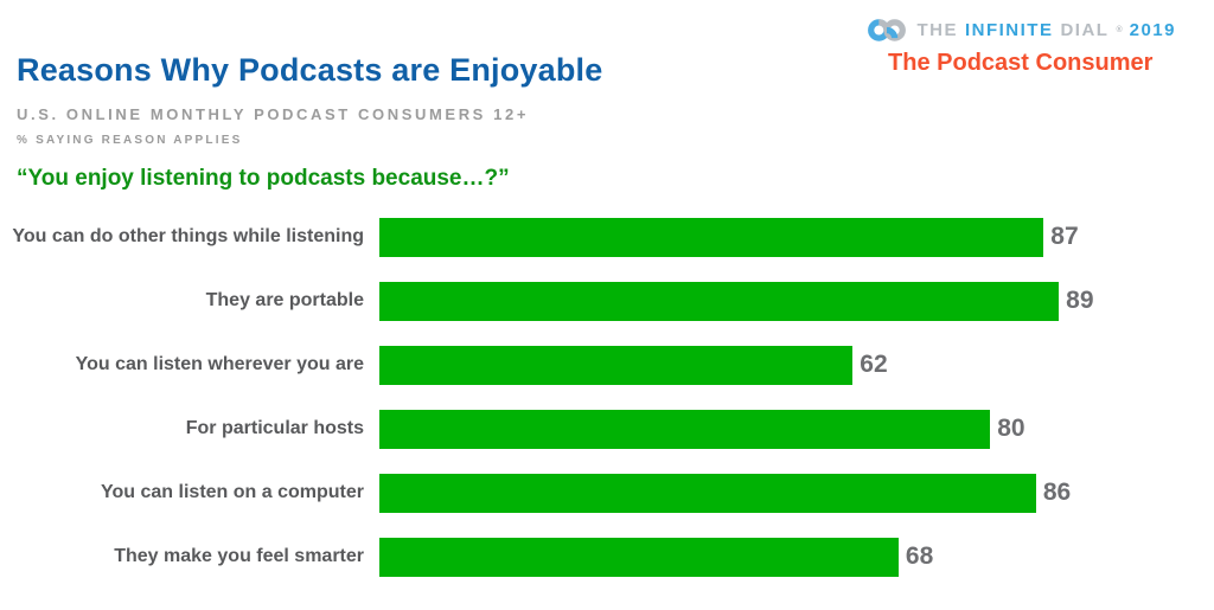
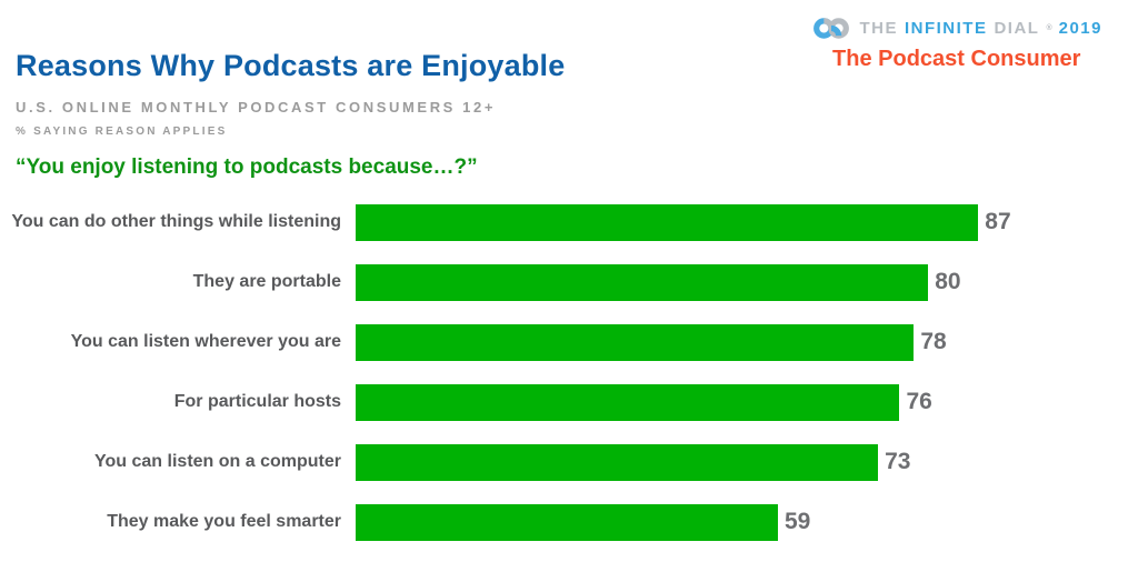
They are portable: 89 -> 80
You can listen wherever you are: 62 -> 78
For particular hosts: 80 -> 76
You can listen on a computer: 86 -> 73
They make you feel smarter: 68 -> 59
